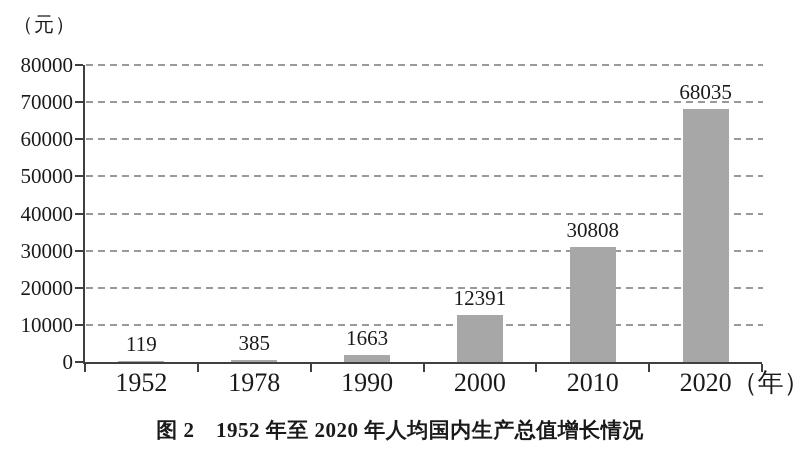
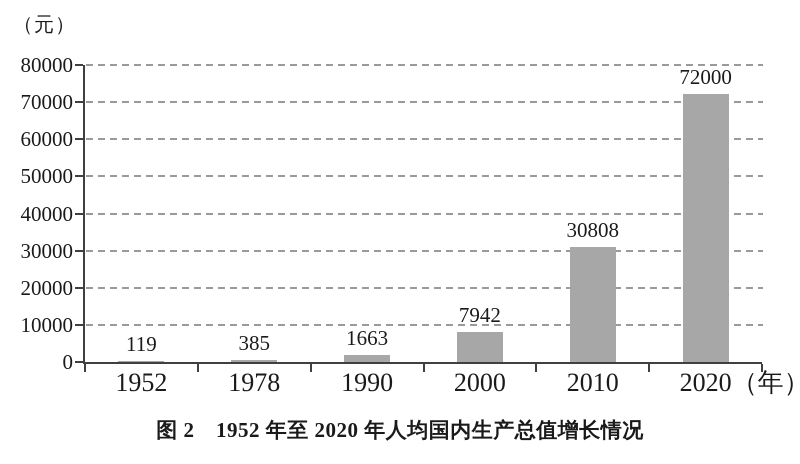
2000: 12391 -> 7942
2020: 68035 -> 72000
